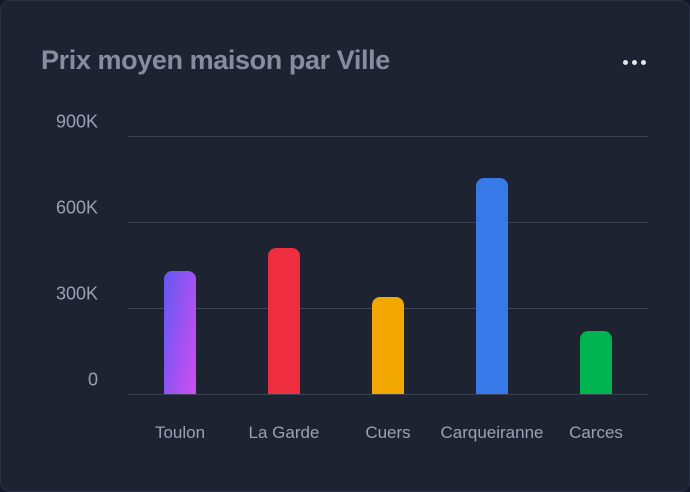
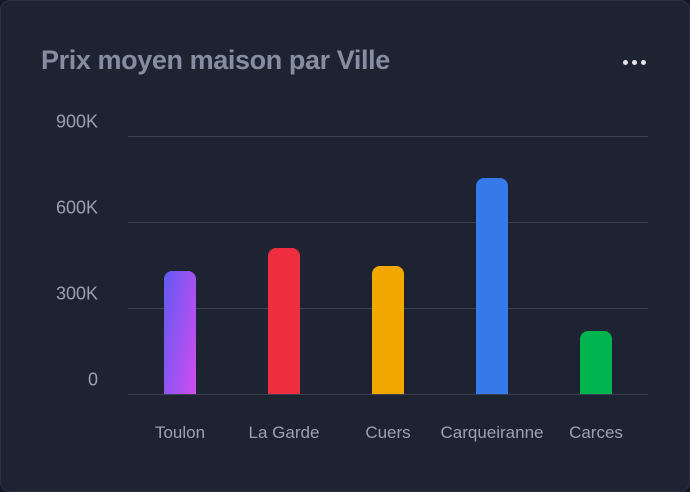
Cuers: 340K -> 440K
